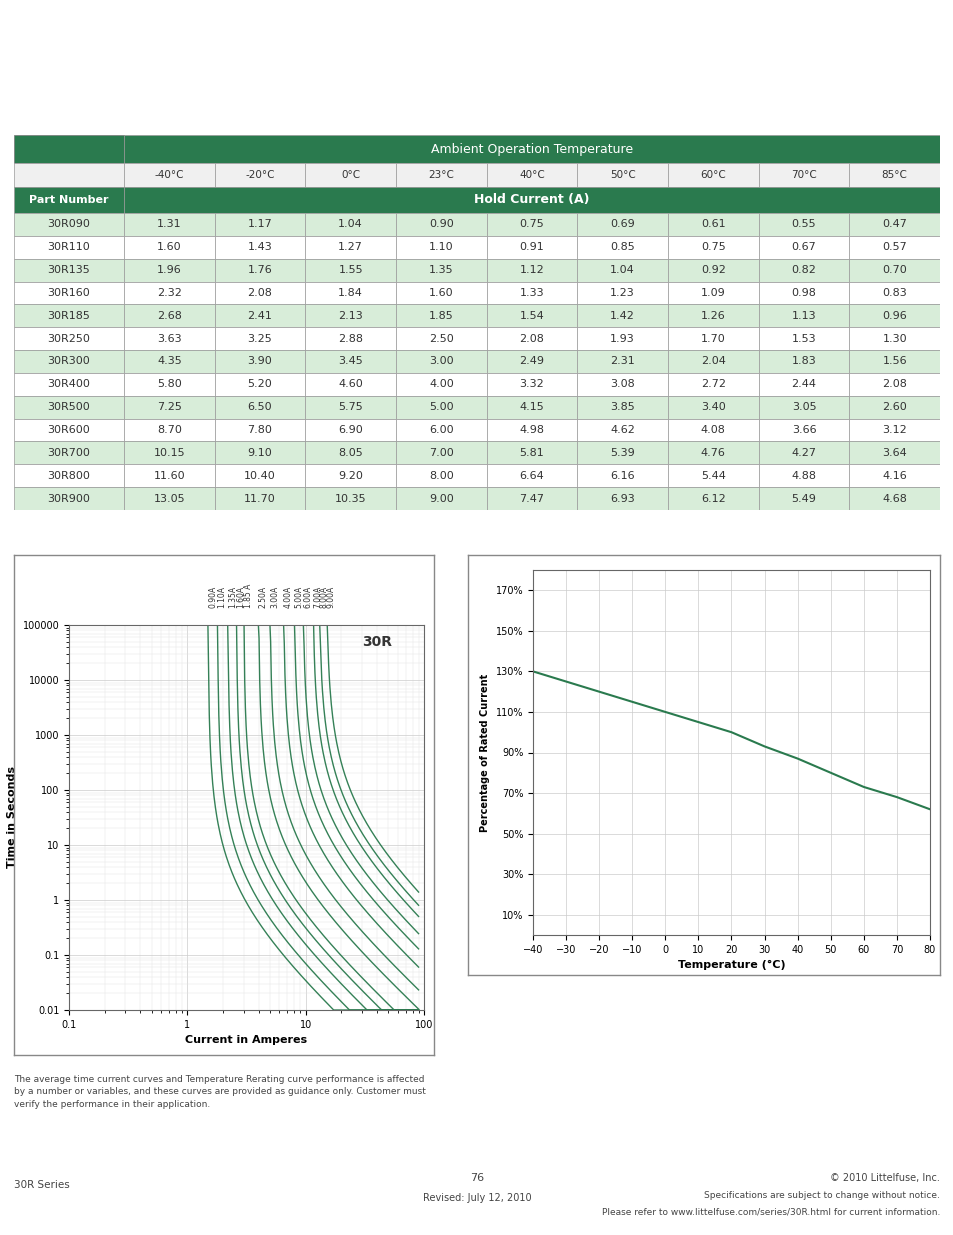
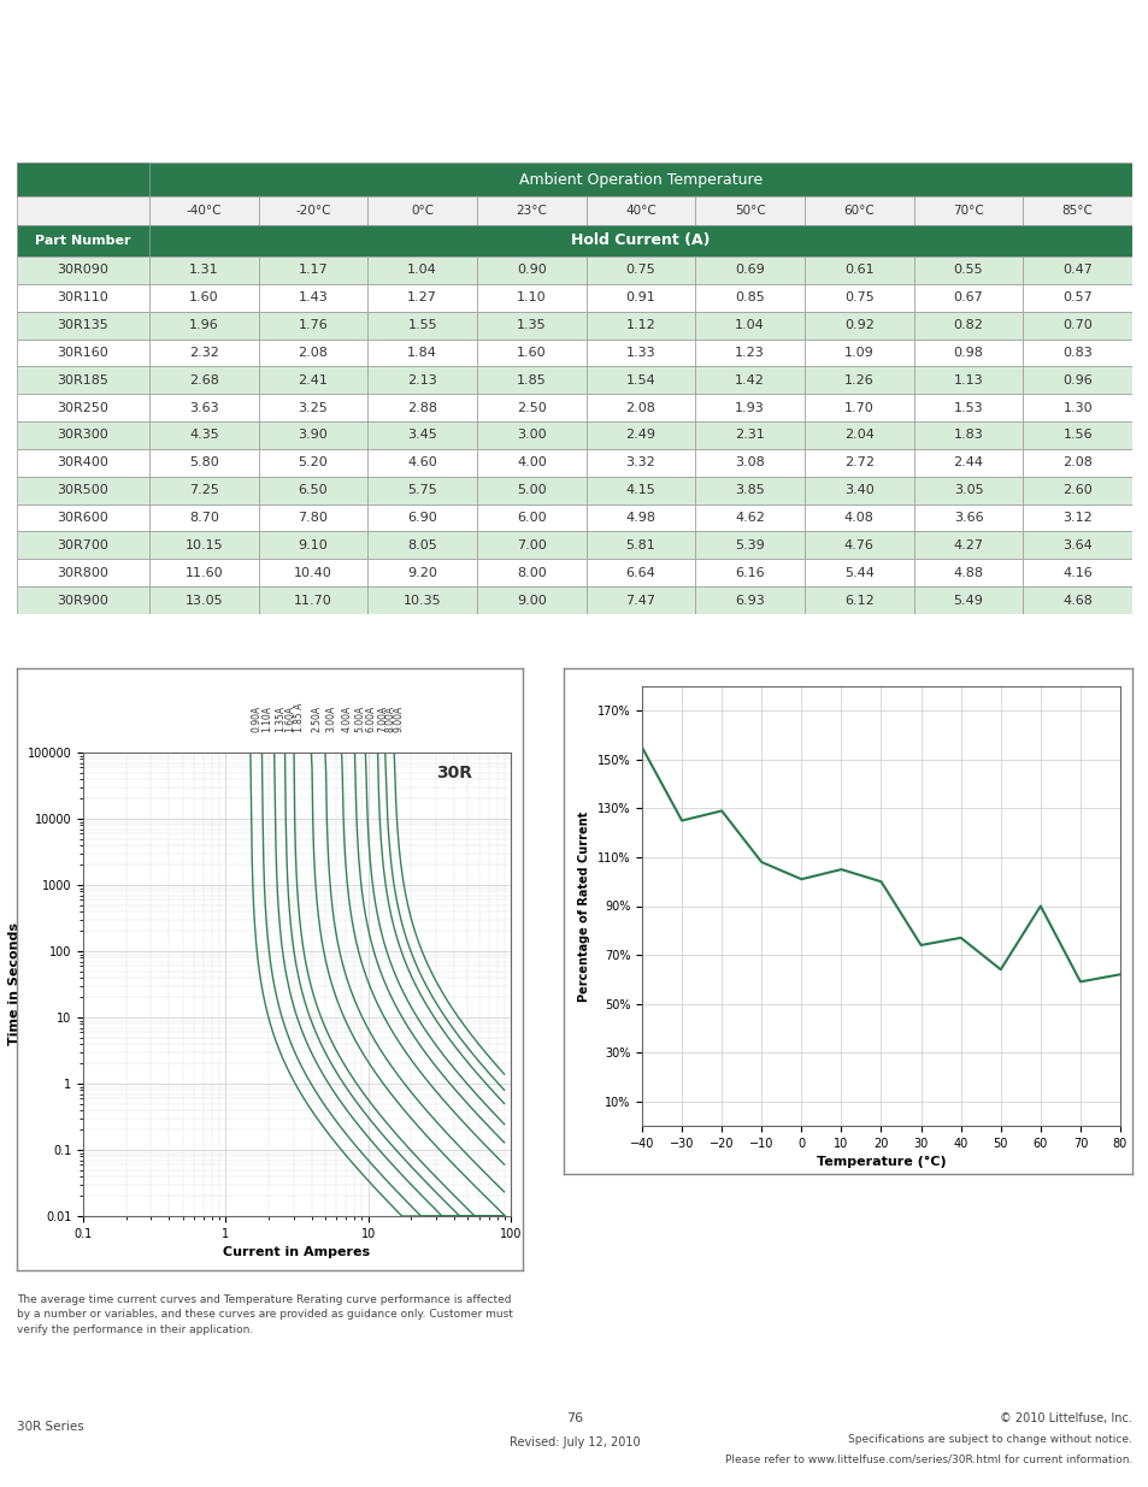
−40: 130% -> 155%
−20: 120% -> 129%
−10: 115% -> 108%
0: 110% -> 101%
30: 93% -> 74%
40: 87% -> 77%
50: 80% -> 64%
60: 73% -> 90%
70: 68% -> 59%
